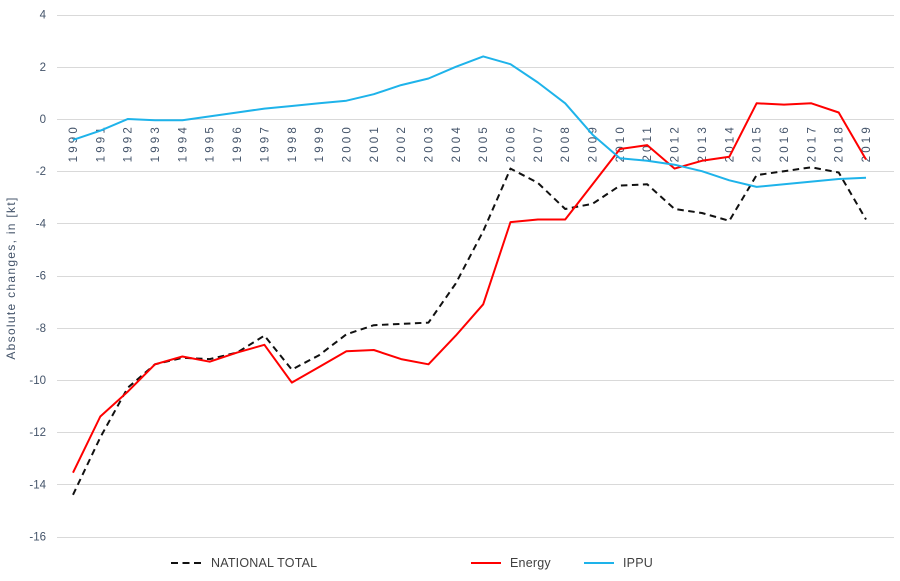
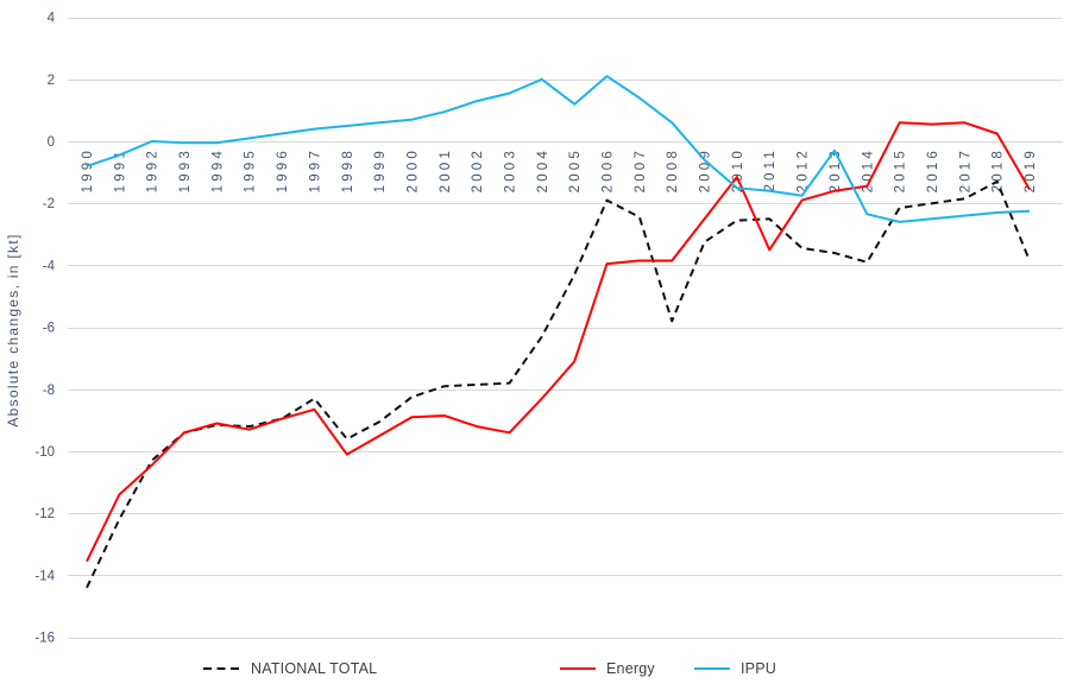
IPPU/2005: 2.4 -> 1.2
NATIONAL TOTAL/2008: -3.5 -> -5.8
Energy/2011: -1.0 -> -3.5
IPPU/2013: -2.0 -> -0.3
NATIONAL TOTAL/2018: -2.0 -> -1.3
